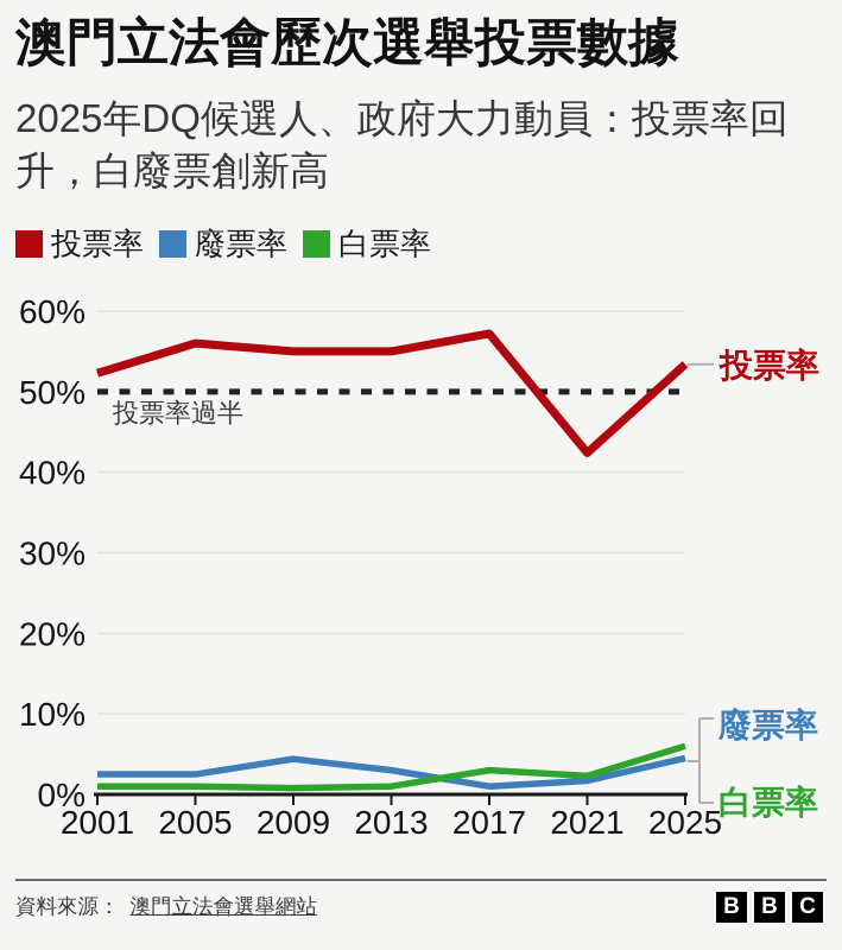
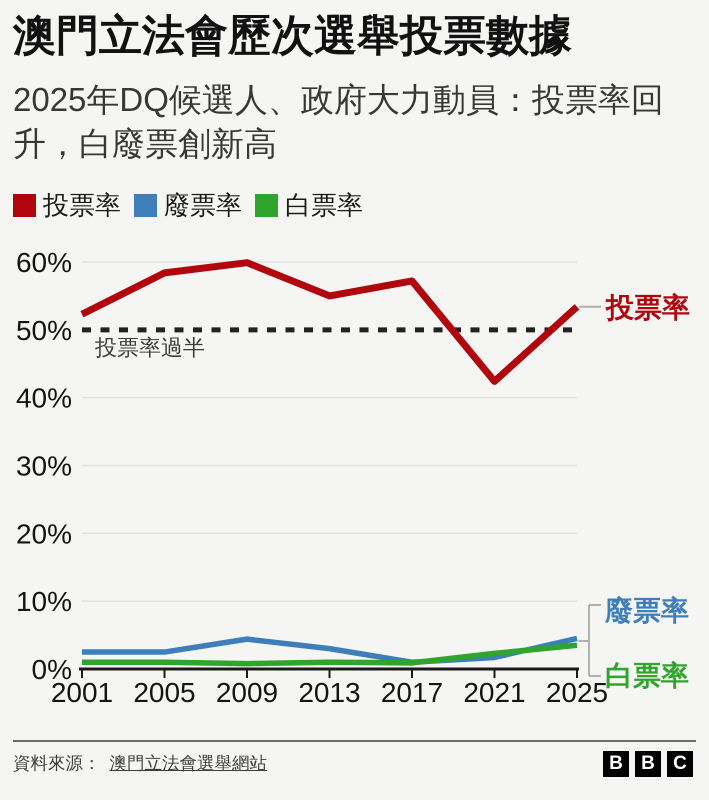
投票率/2005: 56% -> 58%
投票率/2009: 55% -> 60%
白票率/2017: 3% -> 1%
白票率/2025: 6% -> 4%
